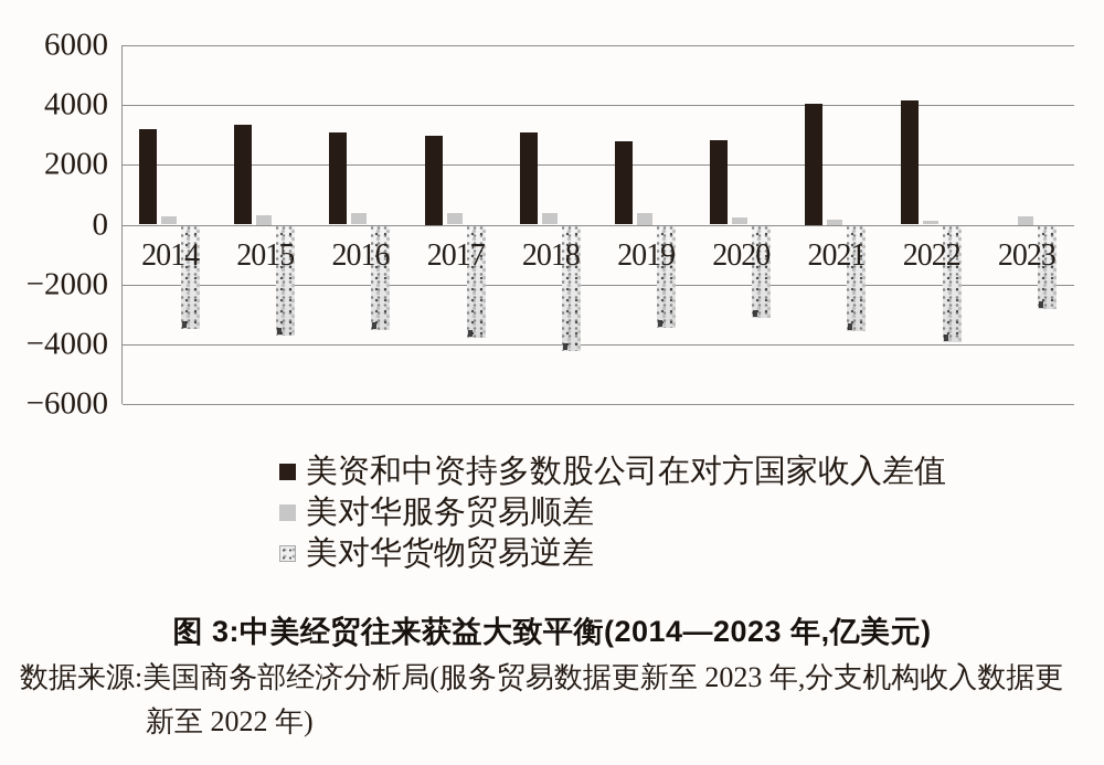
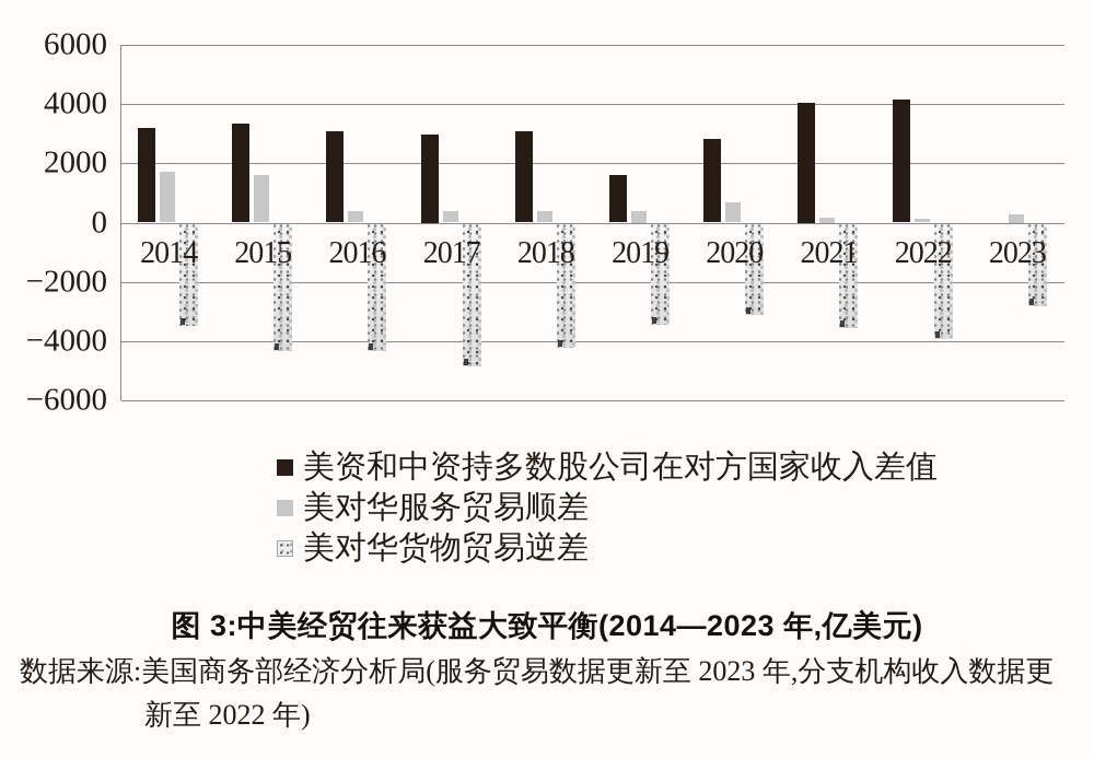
美对华服务贸易顺差/2014: 300 -> 1700
美对华服务贸易顺差/2015: 300 -> 1600
美对华货物贸易逆差/2015: -3700 -> -4300
美对华货物贸易逆差/2016: -3500 -> -4300
美对华货物贸易逆差/2017: -3800 -> -4800
美资和中资持多数股公司在对方国家收入差值/2019: 2800 -> 1600
美对华服务贸易顺差/2020: 200 -> 700
